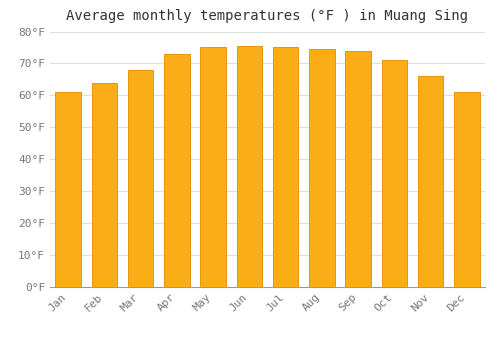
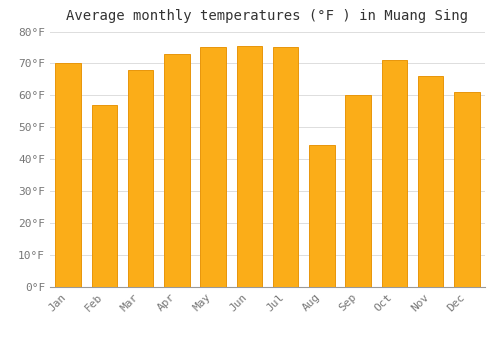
Jan: 61.0°F -> 70.0°F
Feb: 64.0°F -> 57.0°F
Aug: 74.5°F -> 44.5°F
Sep: 74.0°F -> 60.0°F
